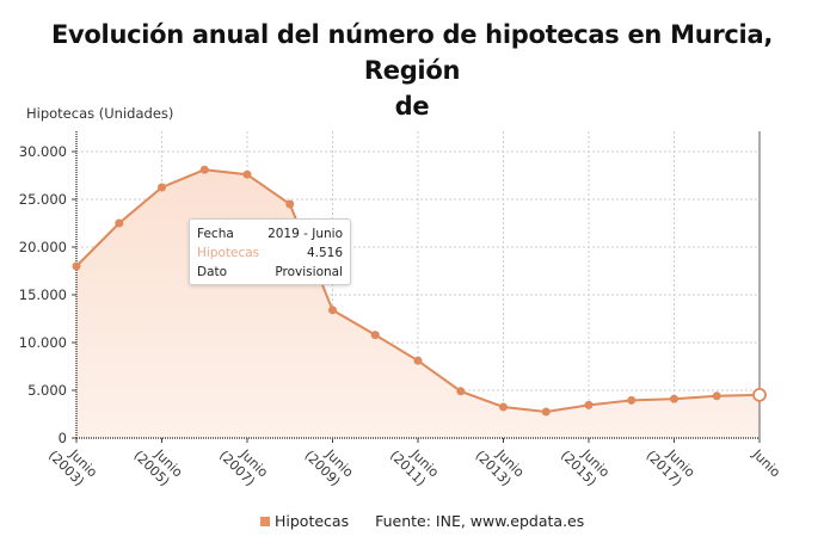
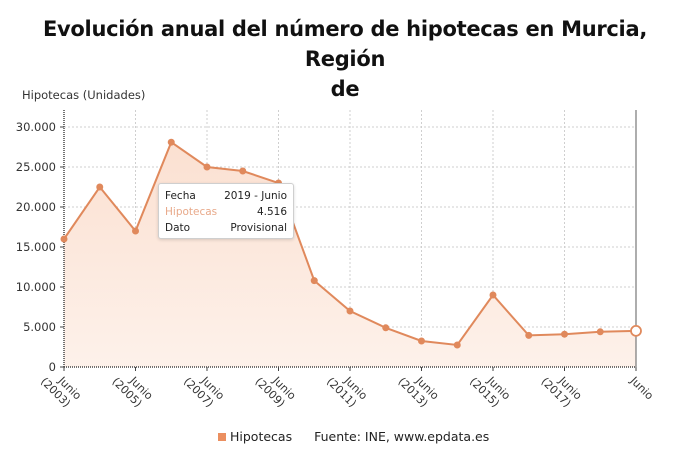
Junio (2003): 18000 -> 16000
Junio (2005): 26000 -> 17000
Junio (2007): 28000 -> 25000
Junio (2009): 13000 -> 23000
Junio (2011): 8000 -> 7000
Junio (2015): 3000 -> 9000
